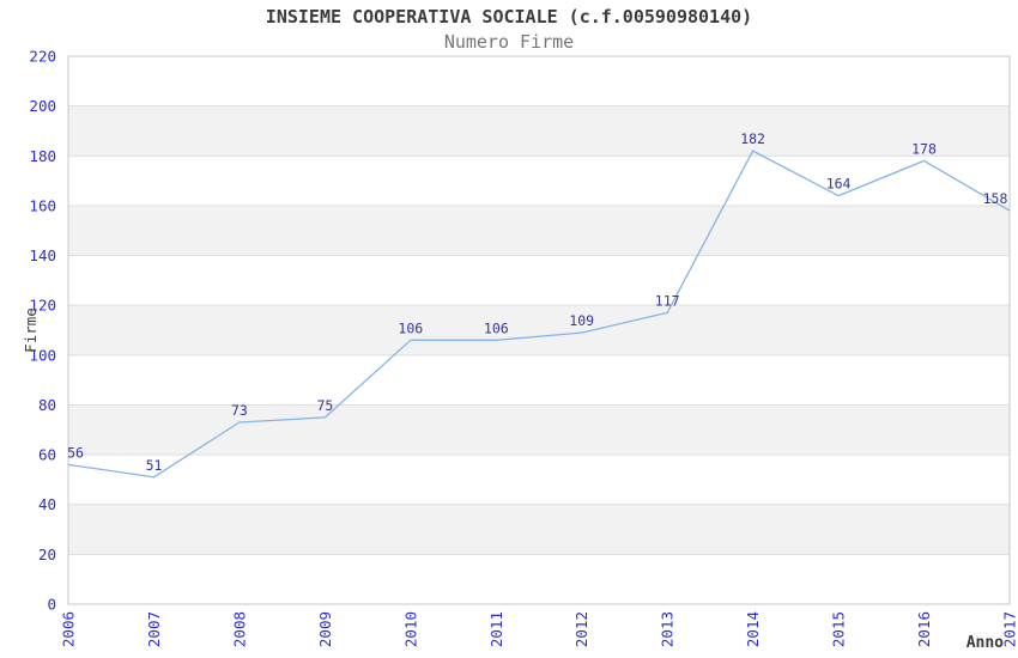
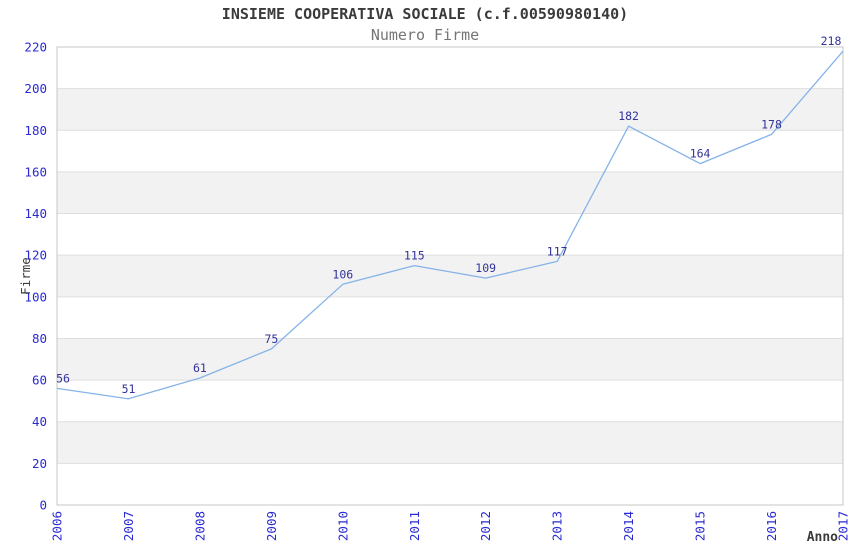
2008: 73 -> 61
2011: 106 -> 115
2017: 158 -> 218
